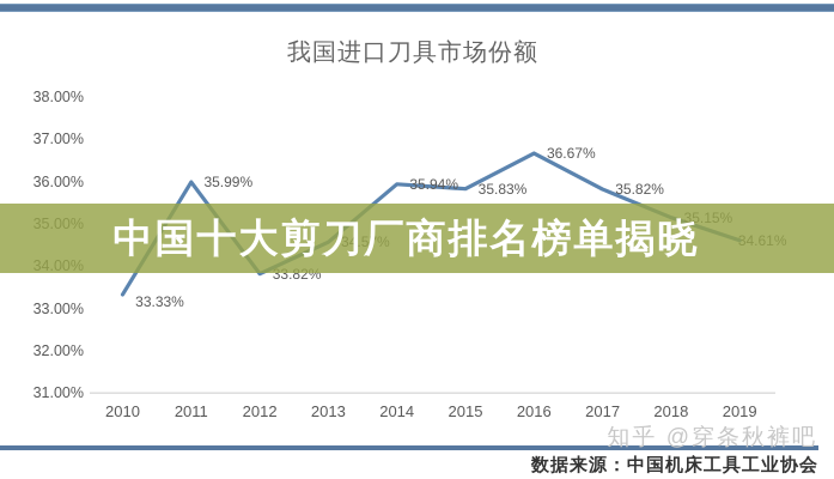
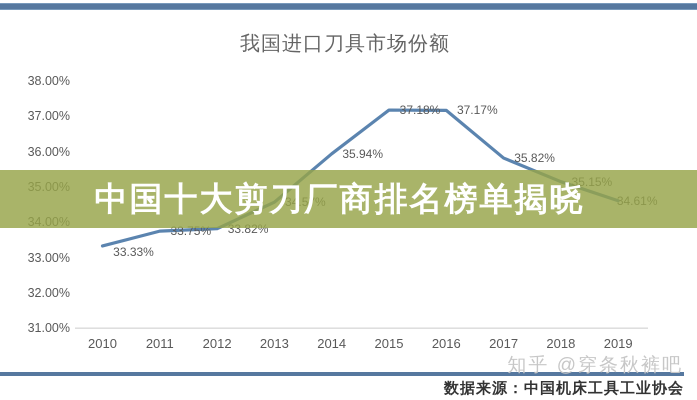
2011: 35.99% -> 33.75%
2015: 35.83% -> 37.18%
2016: 36.67% -> 37.17%
